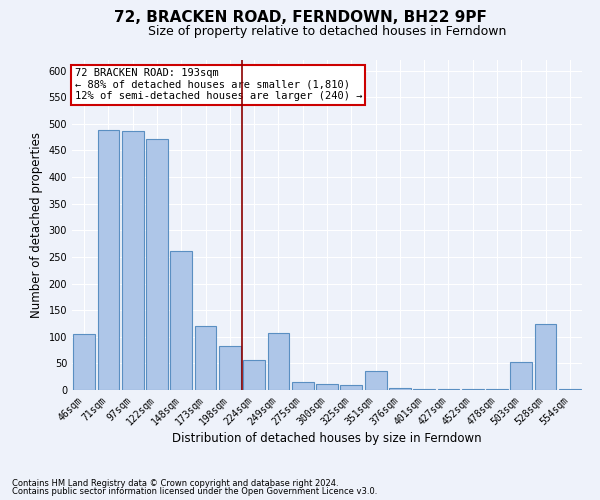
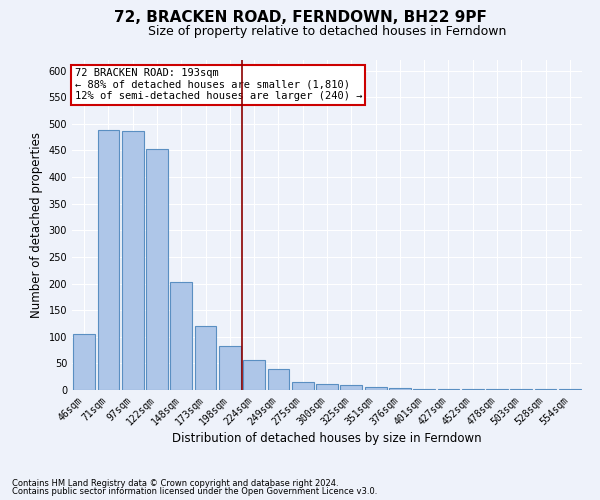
122sqm: 472 -> 453
148sqm: 262 -> 202
249sqm: 108 -> 40
351sqm: 36 -> 5
503sqm: 52 -> 1
528sqm: 124 -> 1
